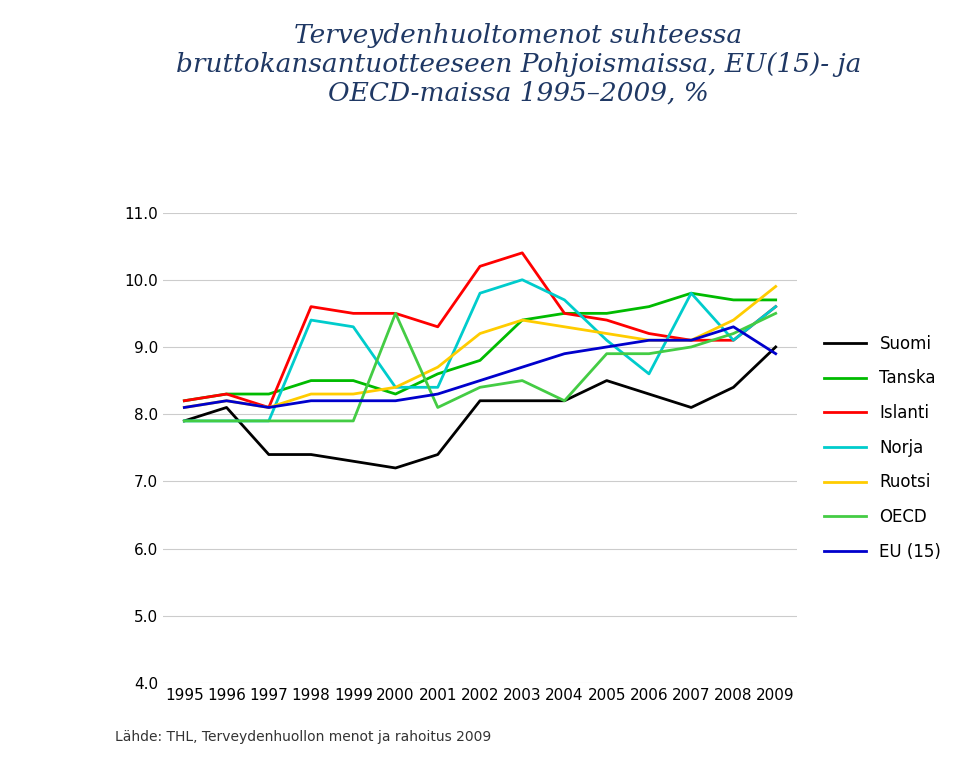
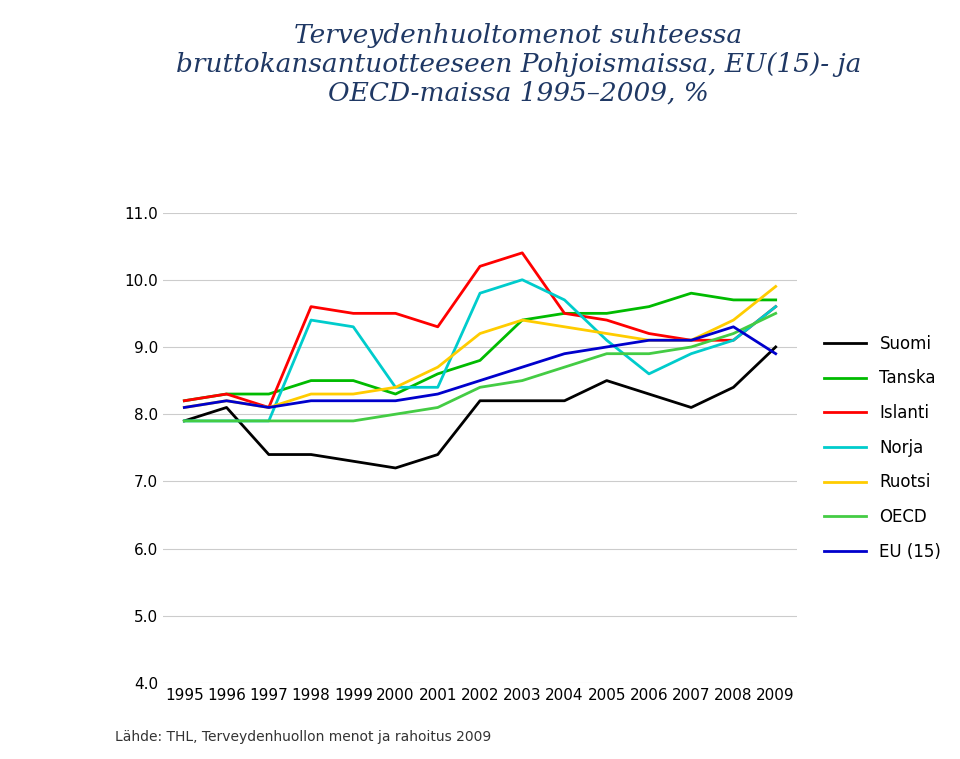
OECD/2000: 9.5 -> 8.0
OECD/2004: 8.2 -> 8.7
Norja/2007: 9.8 -> 8.9
